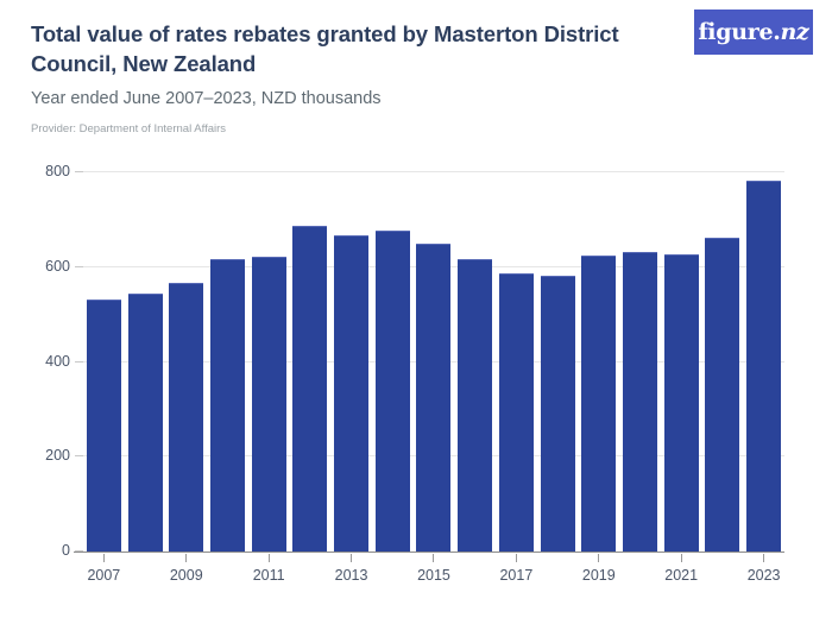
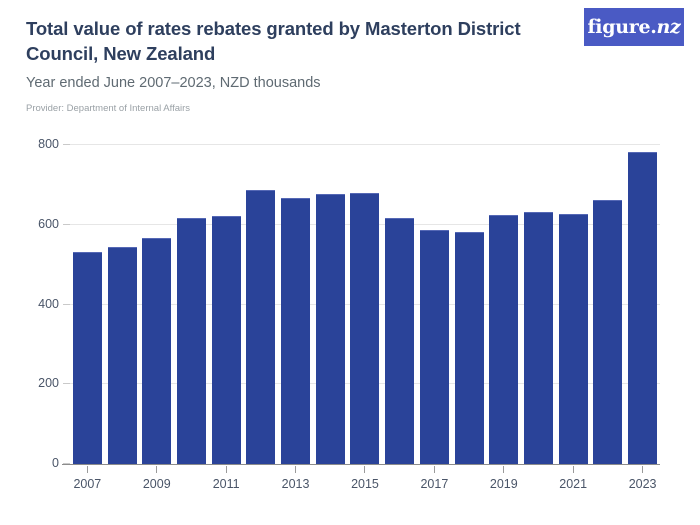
2015: 650 -> 680
